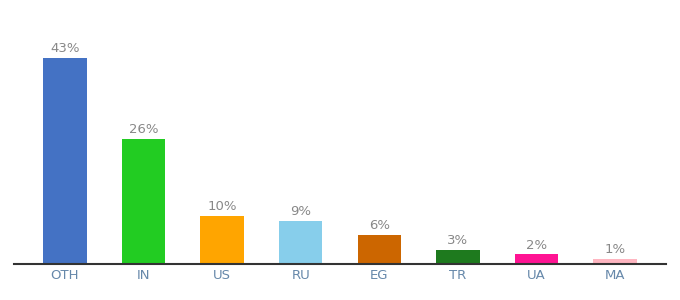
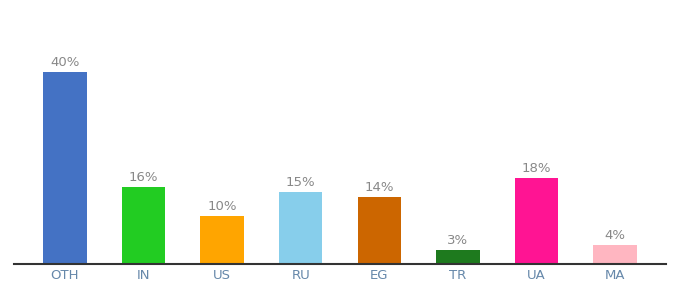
OTH: 43% -> 40%
IN: 26% -> 16%
RU: 9% -> 15%
EG: 6% -> 14%
UA: 2% -> 18%
MA: 1% -> 4%
